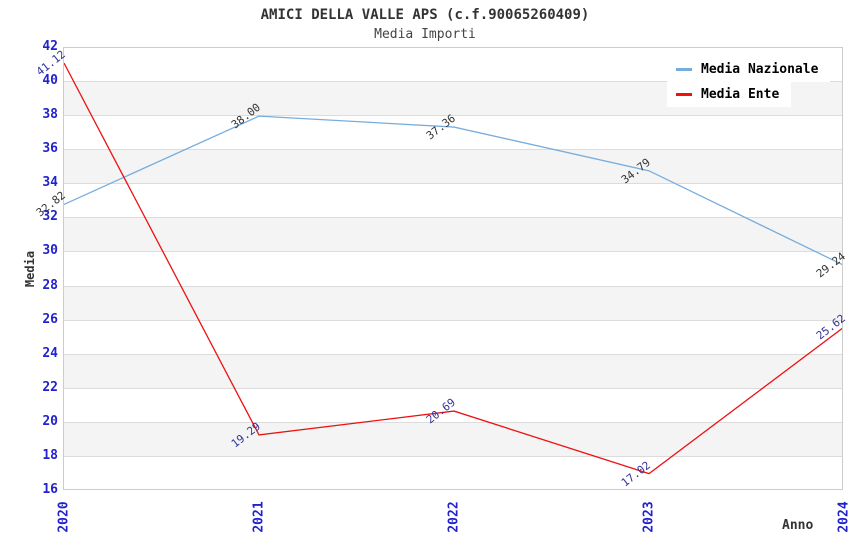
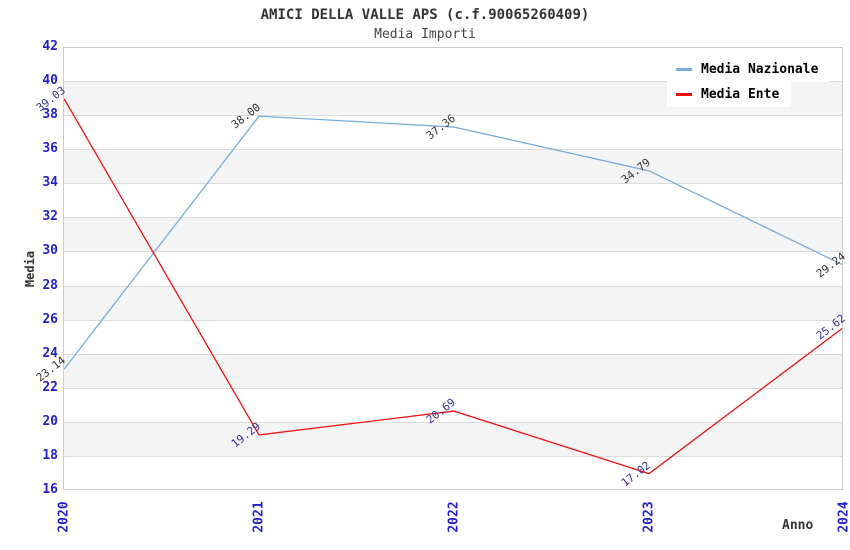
Media Nazionale/2020: 32.82 -> 23.14
Media Ente/2020: 41.12 -> 39.03
